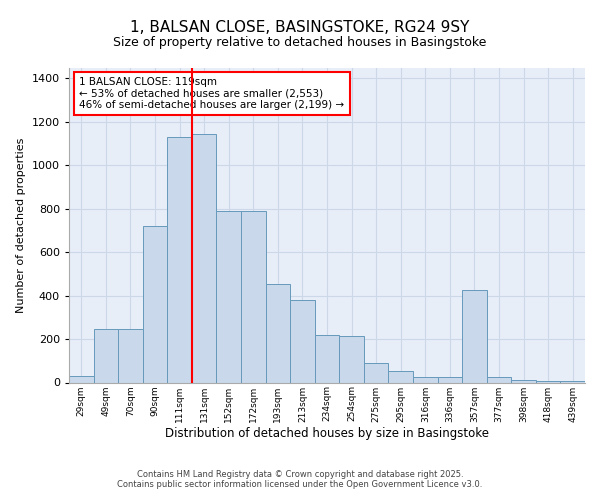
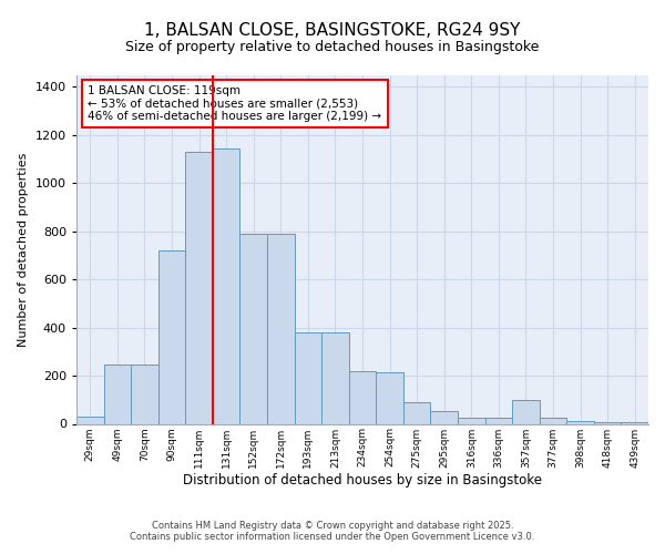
193sqm: 455 -> 380
357sqm: 425 -> 100
